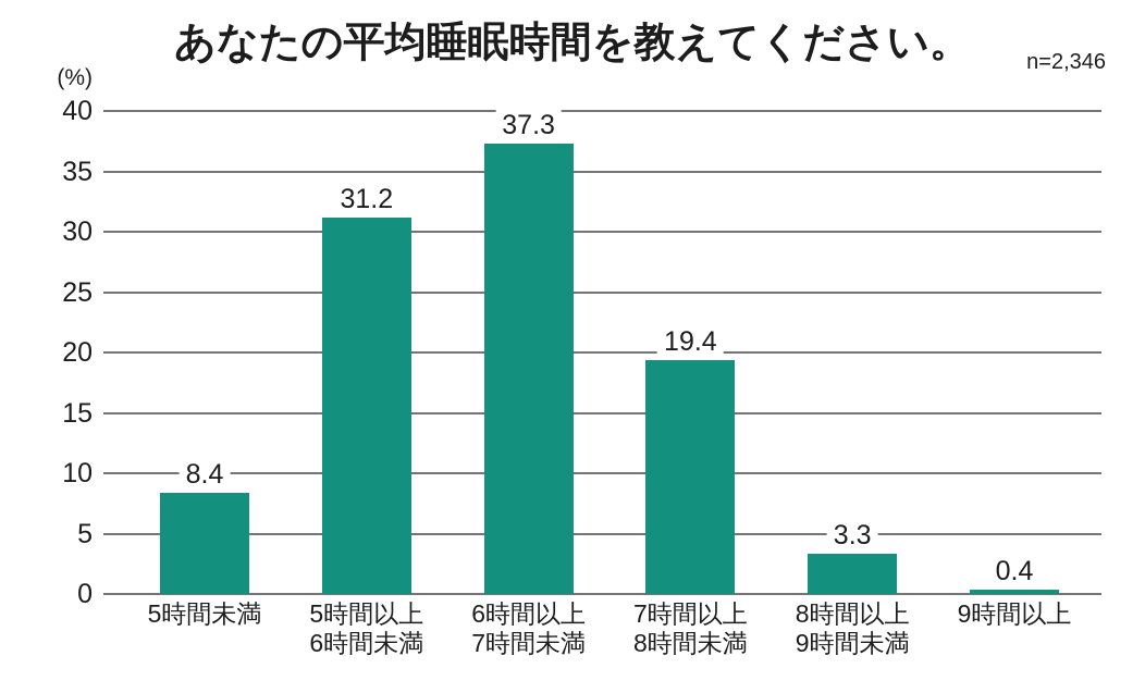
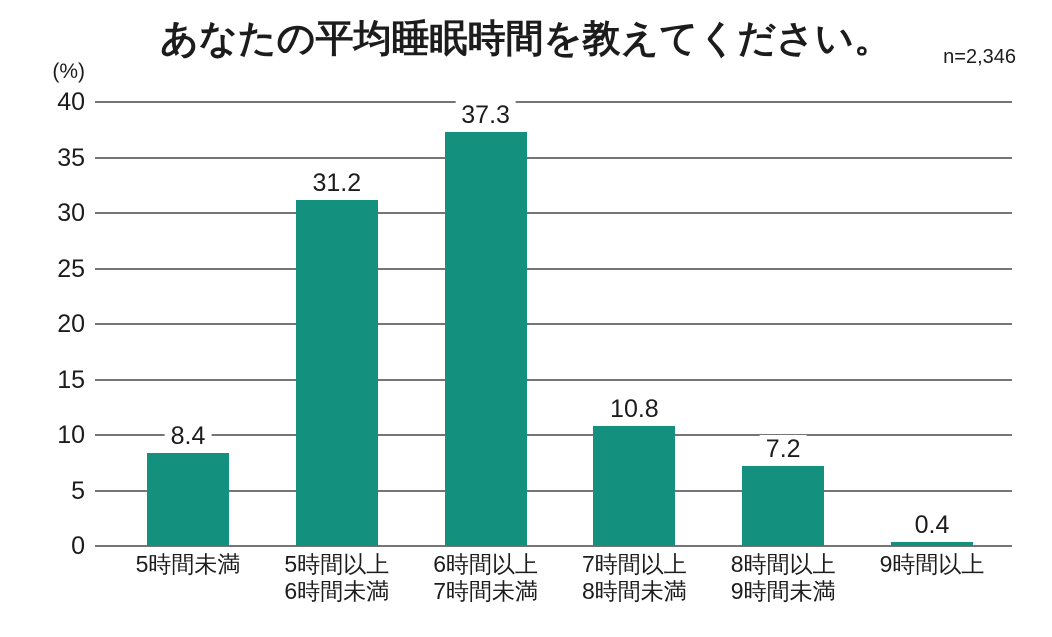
7時間以上 8時間未満: 19.4 -> 10.8
8時間以上 9時間未満: 3.3 -> 7.2
